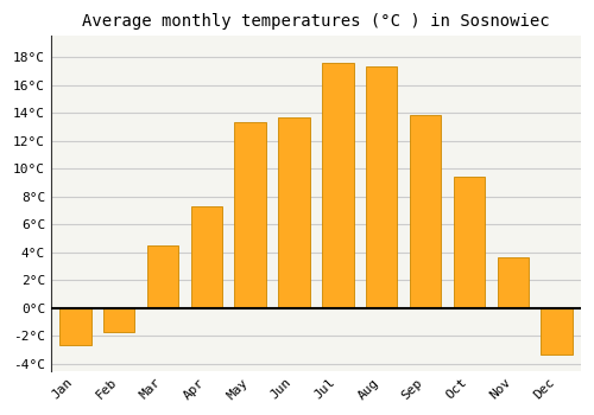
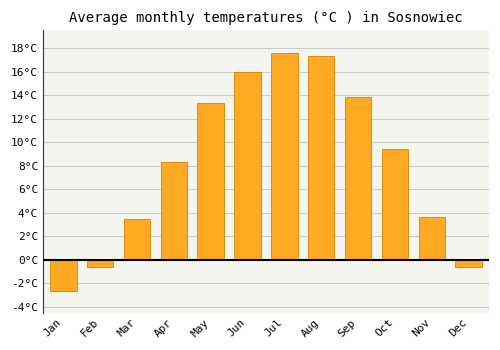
Feb: -1.7°C -> -0.6°C
Mar: 4.5°C -> 3.5°C
Apr: 7.3°C -> 8.3°C
Jun: 13.7°C -> 16.0°C
Dec: -3.3°C -> -0.6°C
